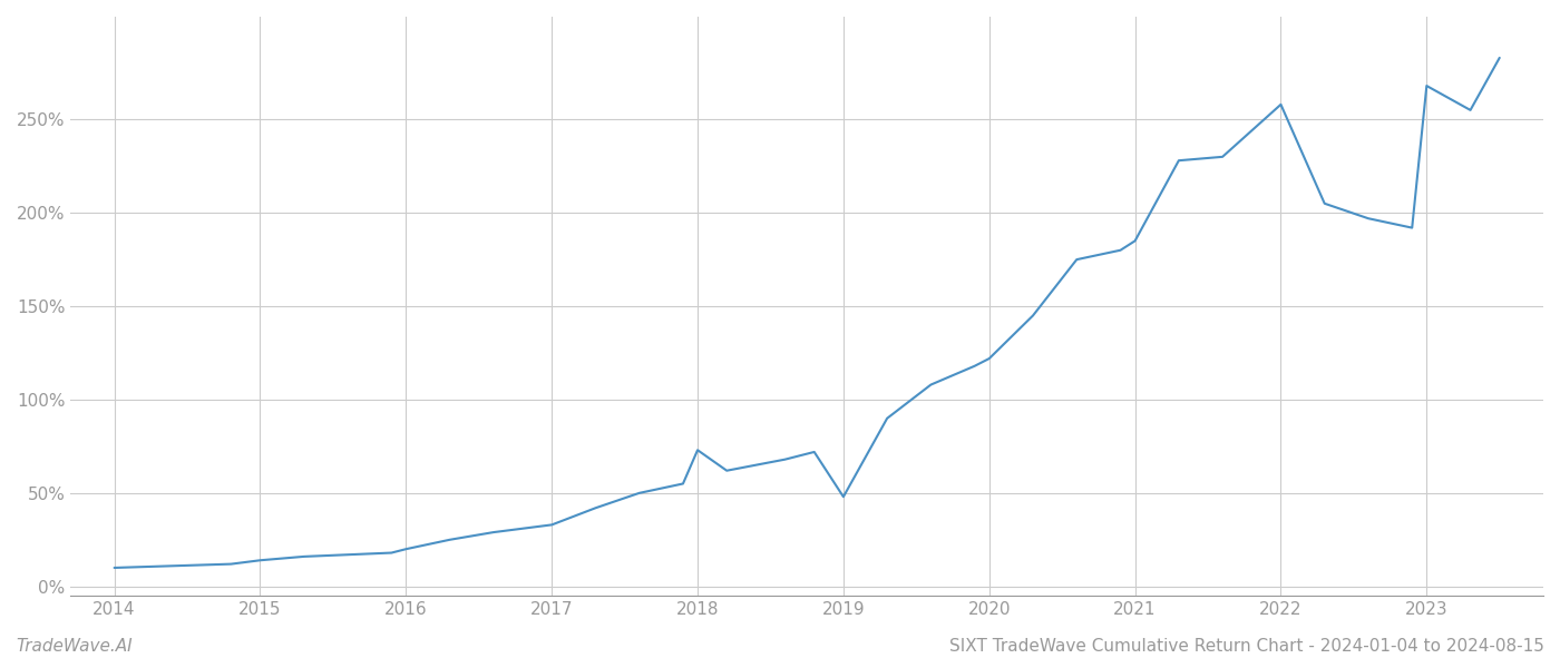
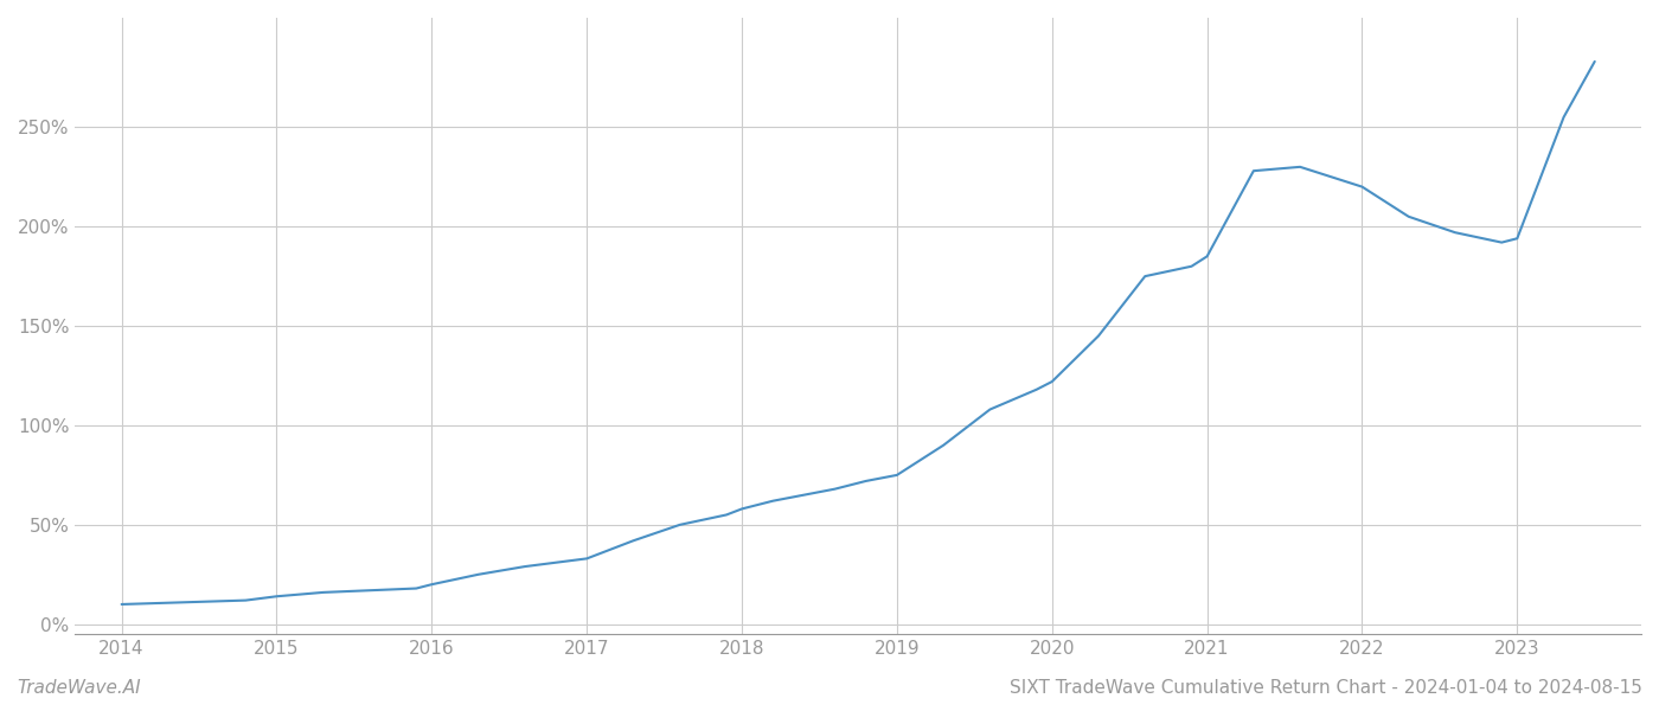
2018: 73% -> 58%
2019: 48% -> 75%
2022: 258% -> 220%
2023: 268% -> 194%
